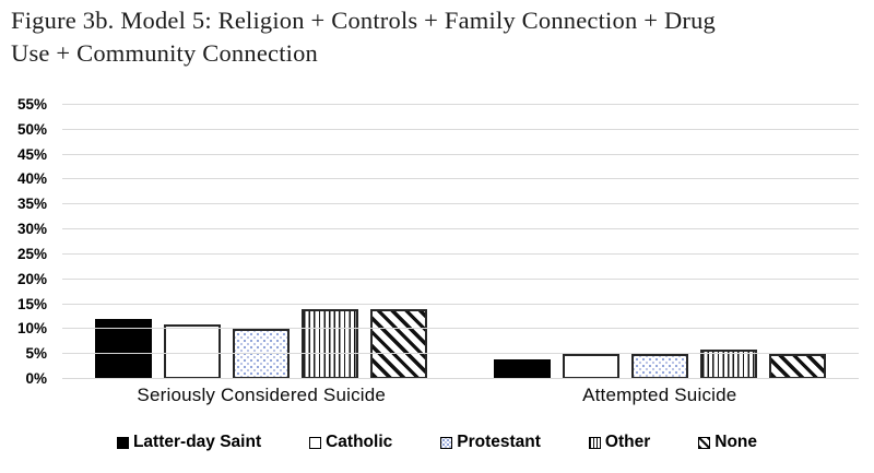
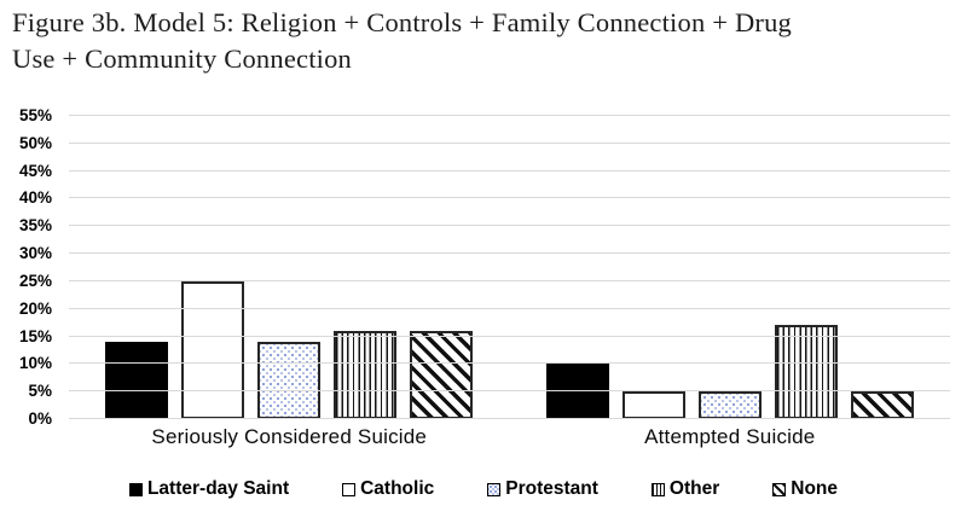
Latter-day Saint/Seriously Considered Suicide: 12% -> 14%
Catholic/Seriously Considered Suicide: 11% -> 25%
Protestant/Seriously Considered Suicide: 10% -> 14%
Other/Seriously Considered Suicide: 14% -> 16%
None/Seriously Considered Suicide: 14% -> 16%
Latter-day Saint/Attempted Suicide: 4% -> 10%
Other/Attempted Suicide: 6% -> 17%
